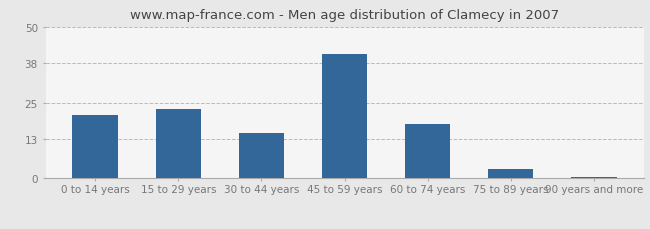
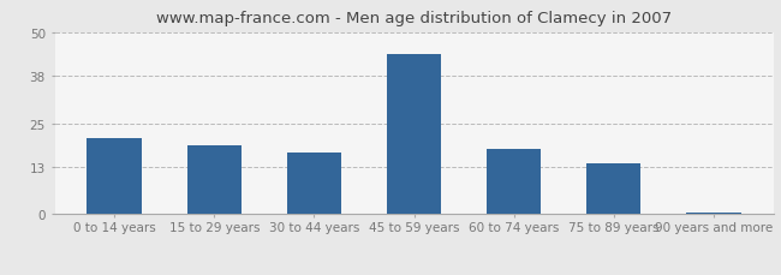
15 to 29 years: 23.0 -> 19.0
30 to 44 years: 15.0 -> 17.0
45 to 59 years: 41.0 -> 44.0
75 to 89 years: 3.0 -> 14.0
